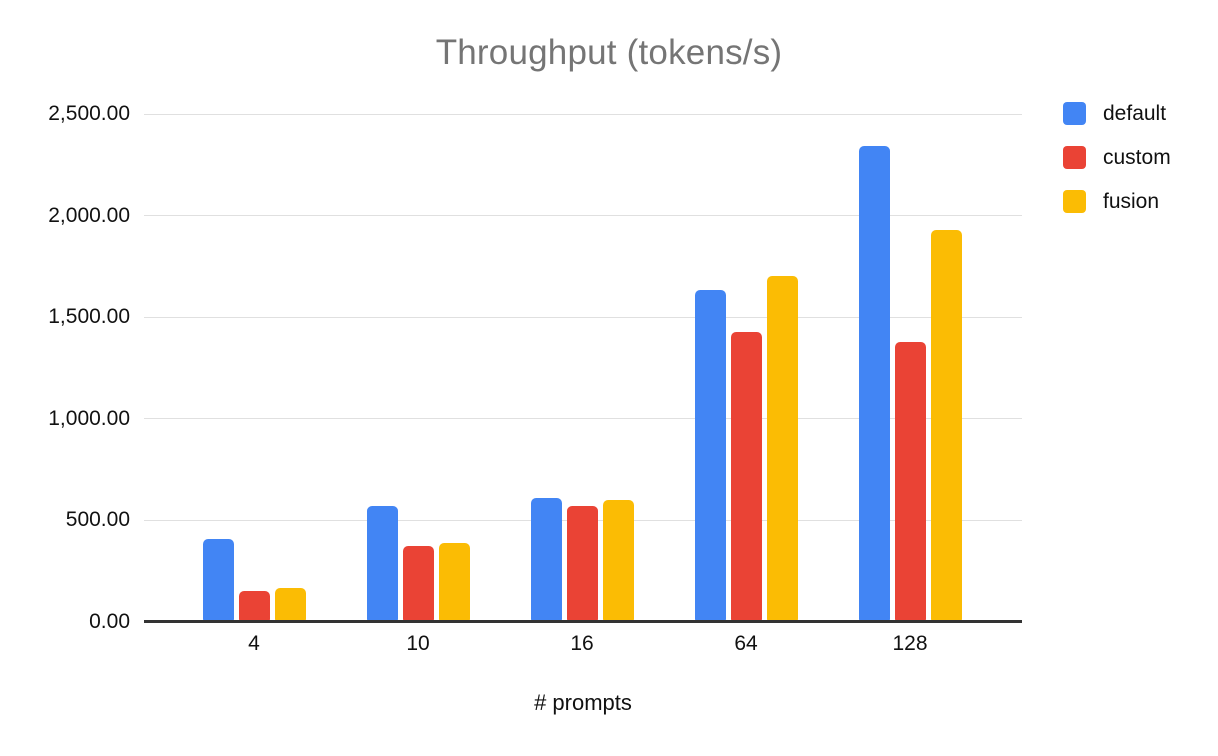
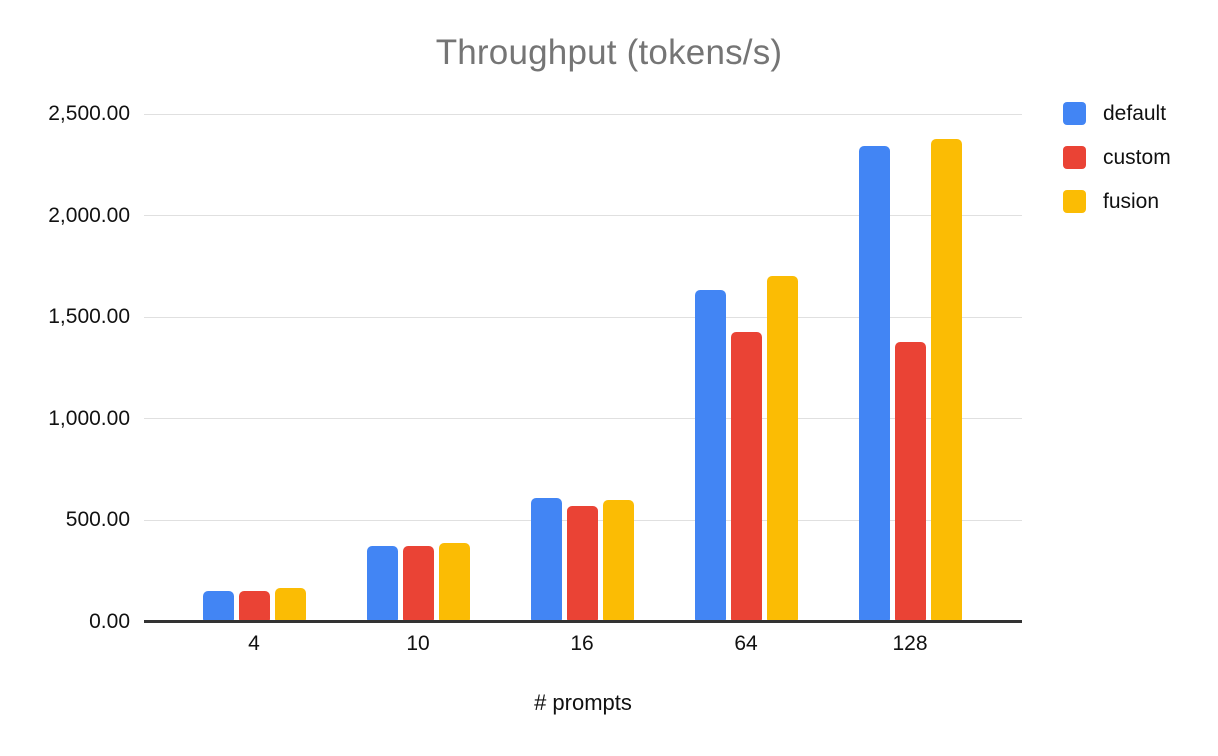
default/4: 410 -> 160
default/10: 570 -> 380
fusion/128: 1930 -> 2380
